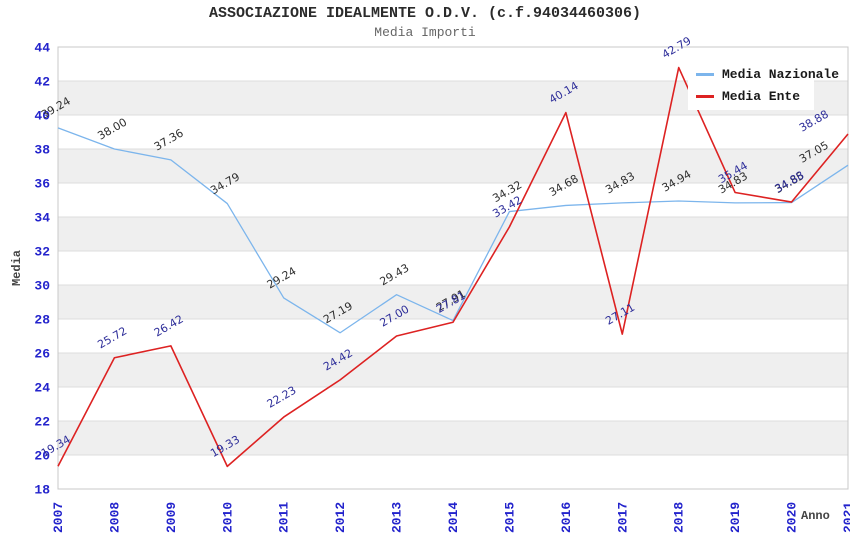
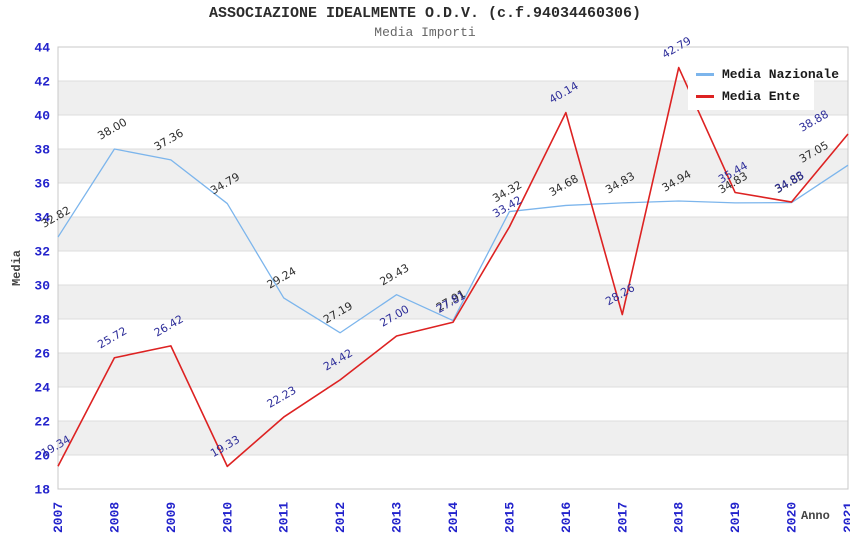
Media Nazionale/2007: 39.24 -> 32.82
Media Ente/2017: 27.11 -> 28.26
